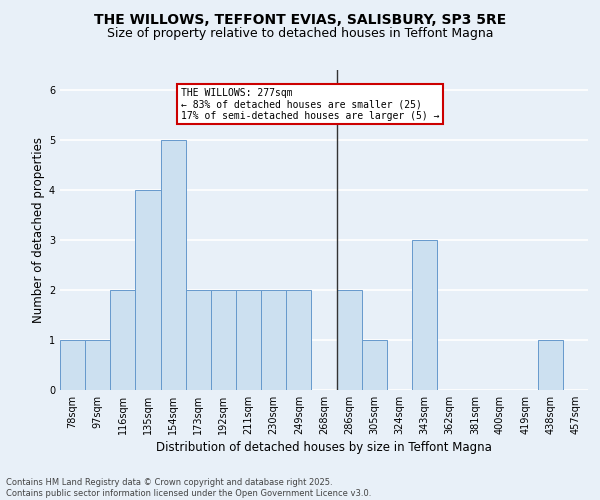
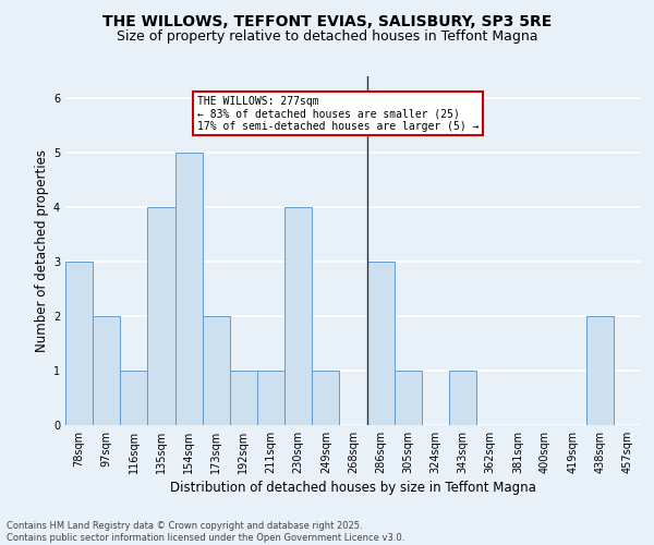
78sqm: 1 -> 3
97sqm: 1 -> 2
116sqm: 2 -> 1
192sqm: 2 -> 1
211sqm: 2 -> 1
230sqm: 2 -> 4
249sqm: 2 -> 1
286sqm: 2 -> 3
343sqm: 3 -> 1
438sqm: 1 -> 2
